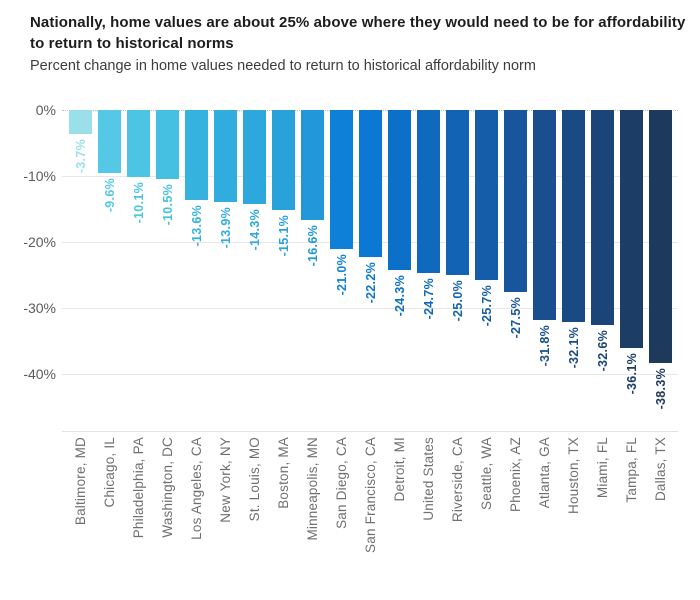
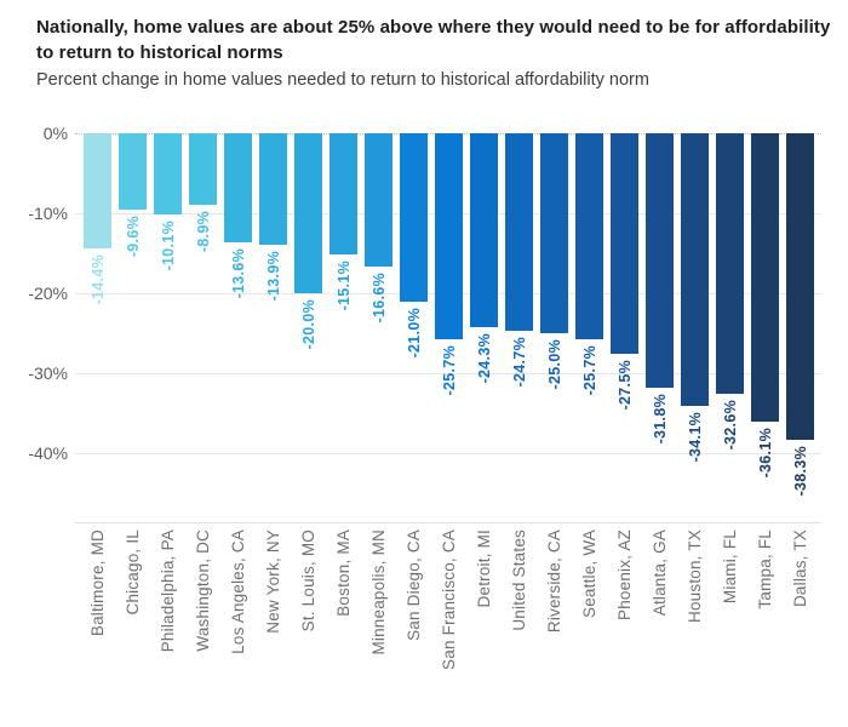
Baltimore, MD: -3.7% -> -14.4%
Washington, DC: -10.5% -> -8.9%
St. Louis, MO: -14.3% -> -20.0%
San Francisco, CA: -22.2% -> -25.7%
Houston, TX: -32.1% -> -34.1%
